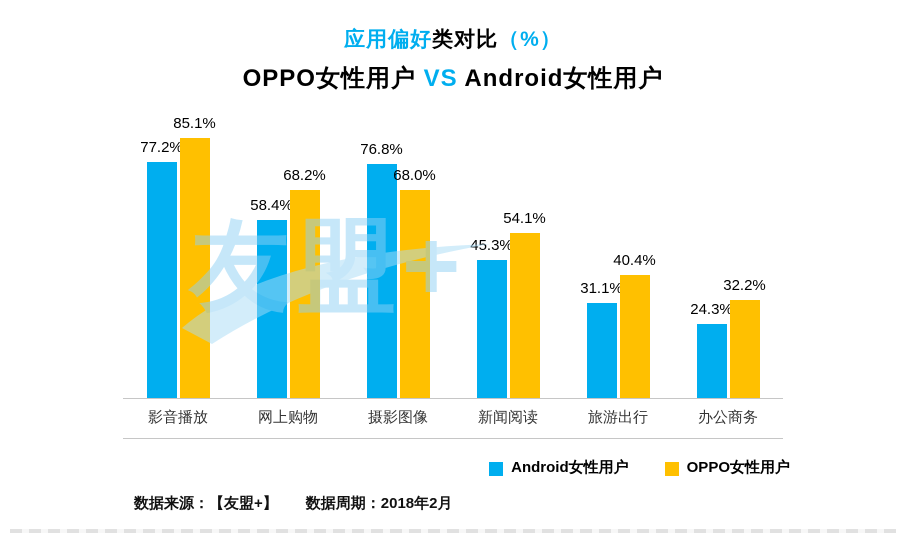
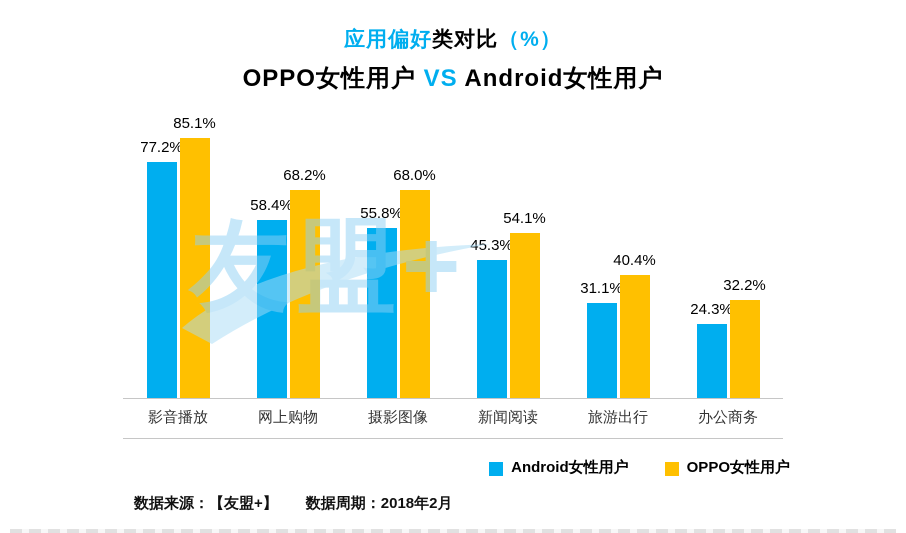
Android女性用户/摄影图像: 76.8% -> 55.8%
